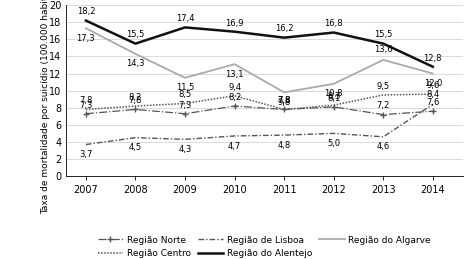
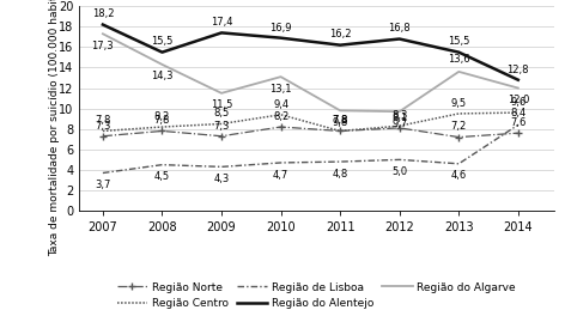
Região do Algarve/2012: 10.8 -> 9.7
